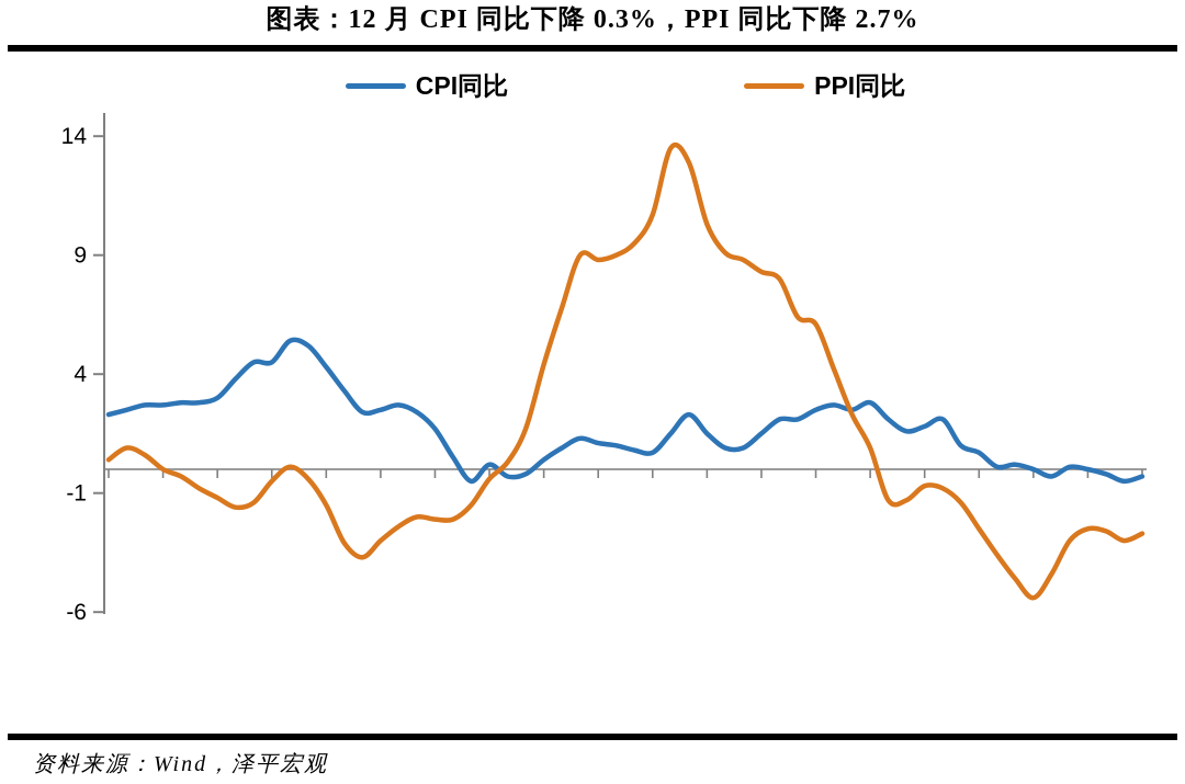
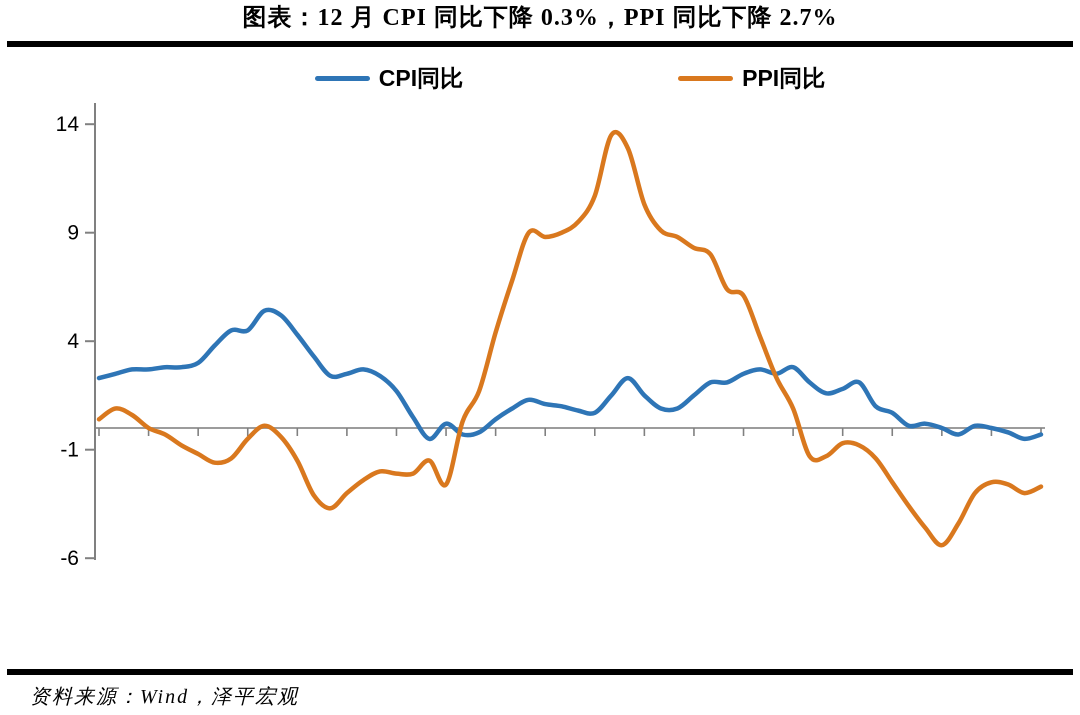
PPI同比/2020-12: -0.4 -> -2.6
